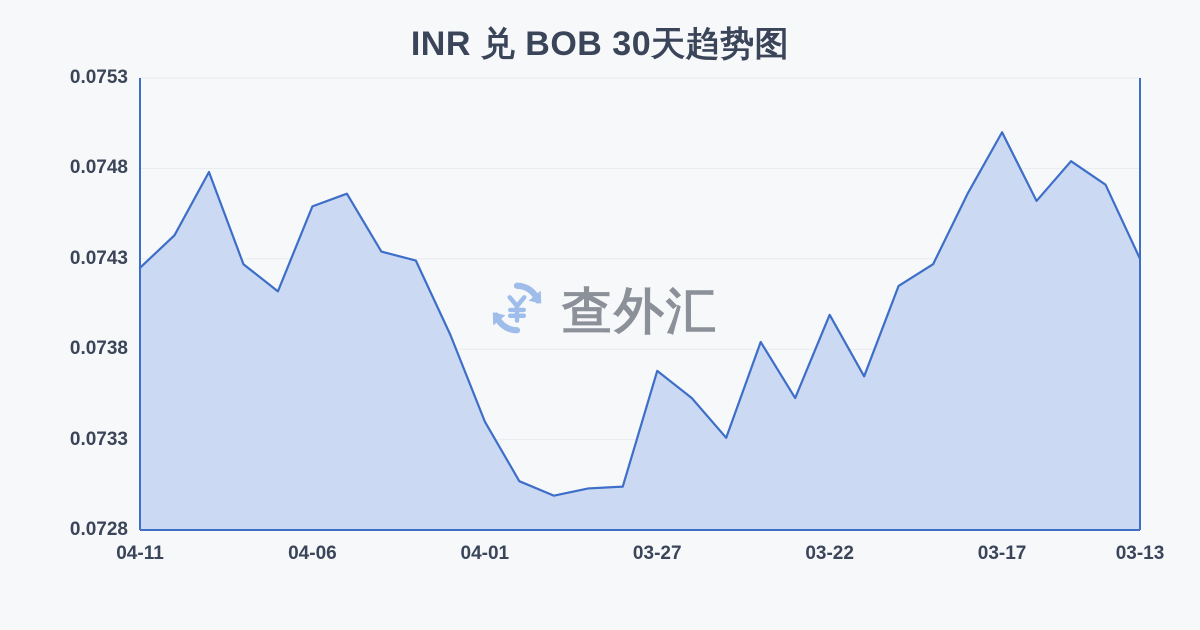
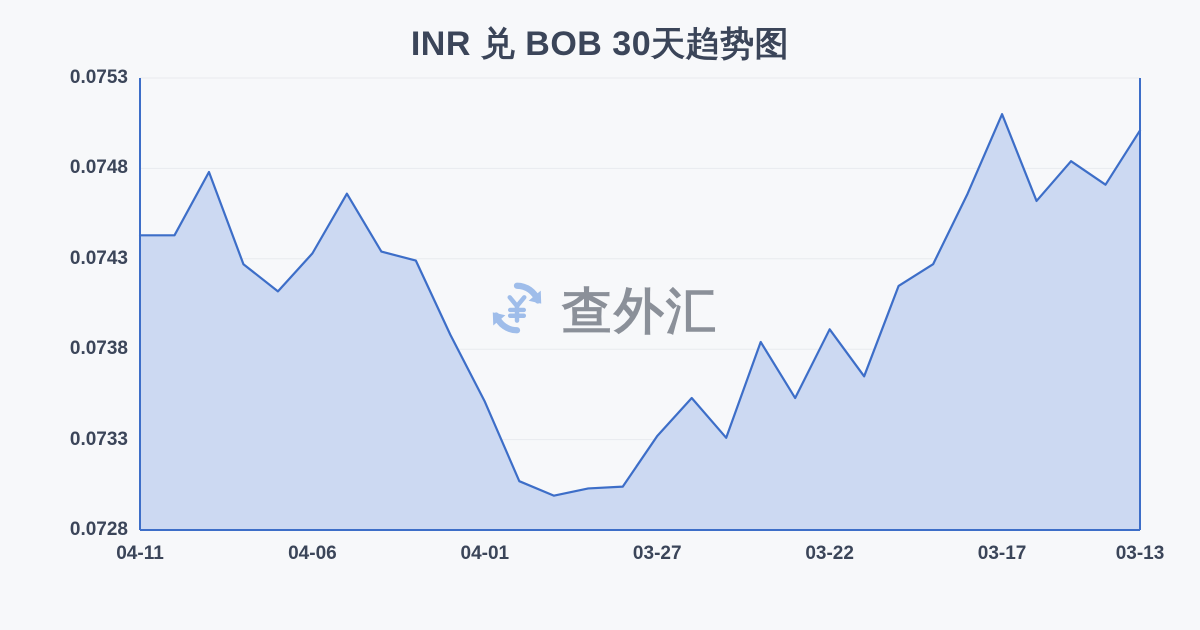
04-11: 0.07425 -> 0.07443
04-06: 0.07459 -> 0.07433
04-01: 0.07340 -> 0.07351
03-27: 0.07368 -> 0.07332
03-22: 0.07399 -> 0.07391
03-17: 0.07500 -> 0.07510
03-13: 0.07430 -> 0.07501
